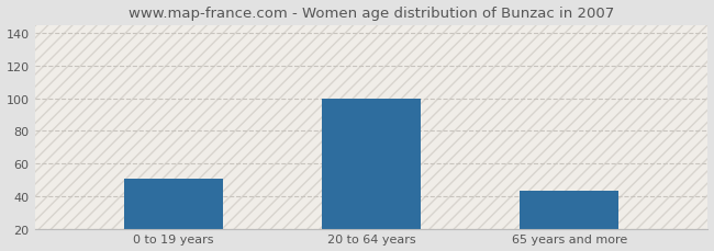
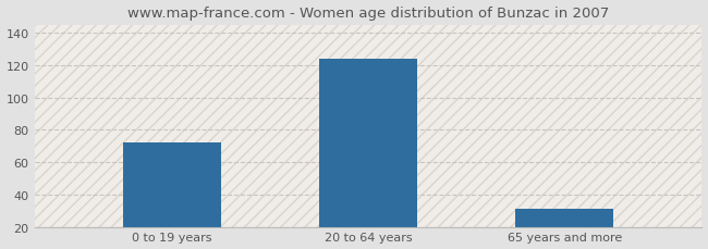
0 to 19 years: 51 -> 72
20 to 64 years: 100 -> 124
65 years and more: 43 -> 31
